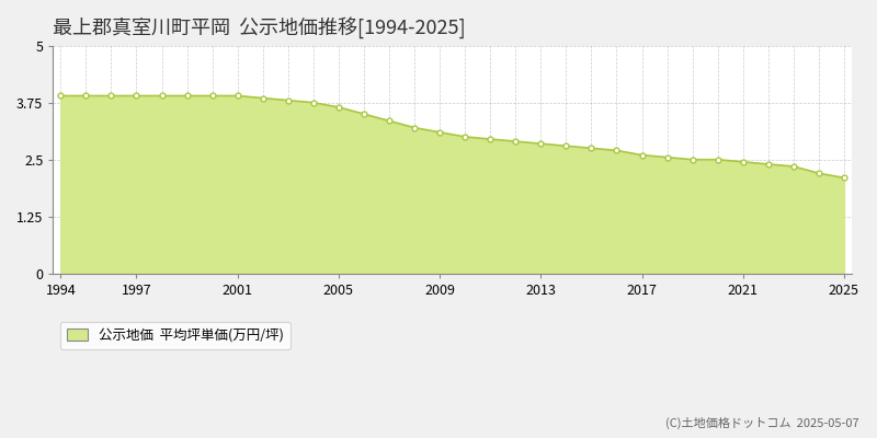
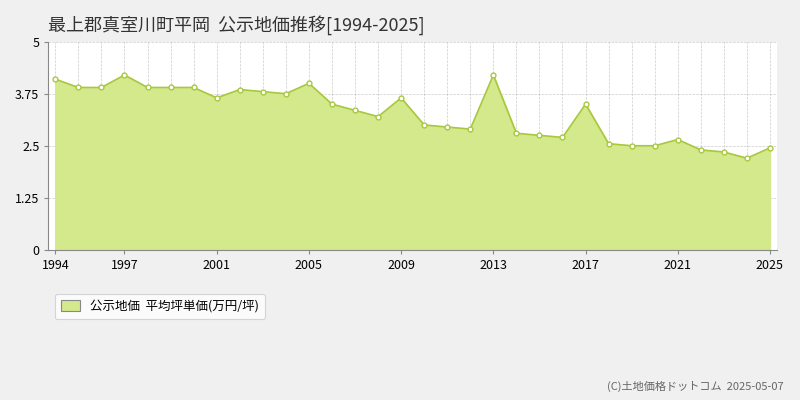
1994: 3.90 -> 4.10
1997: 3.90 -> 4.20
2001: 3.90 -> 3.65
2005: 3.65 -> 4.00
2009: 3.10 -> 3.65
2013: 2.85 -> 4.20
2017: 2.60 -> 3.50
2021: 2.45 -> 2.65
2025: 2.10 -> 2.45
